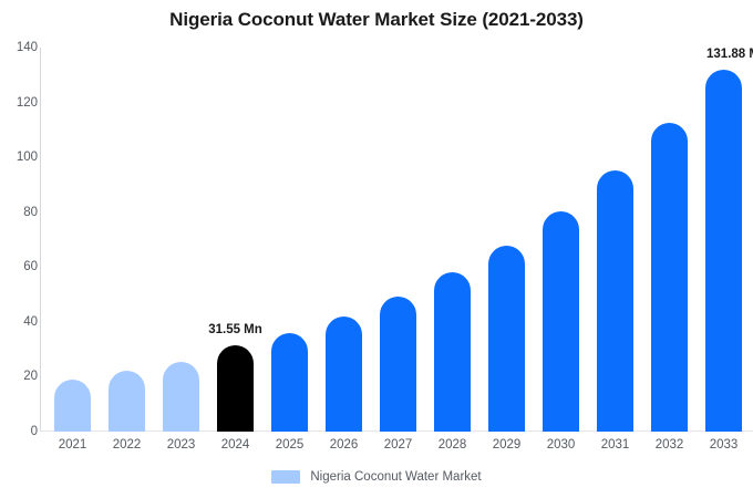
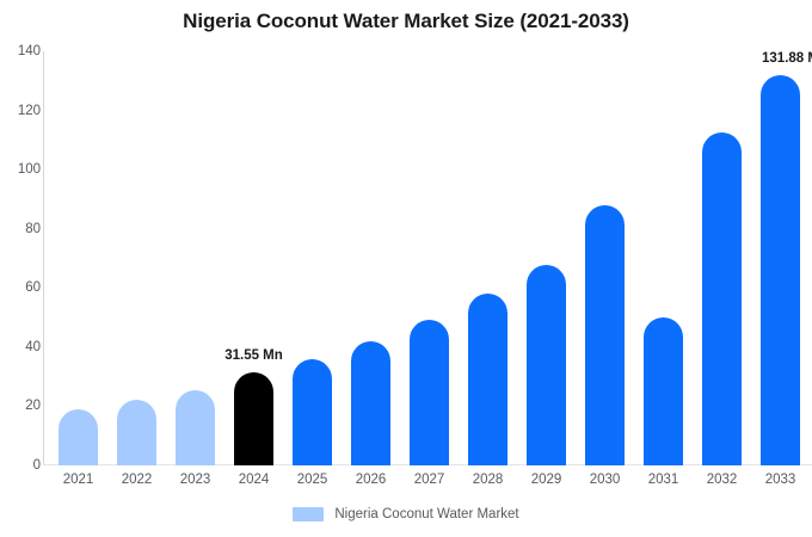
2030: 80 -> 88
2031: 95 -> 50
